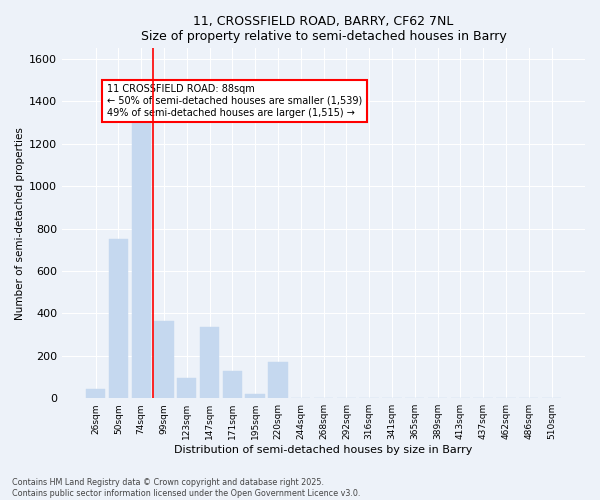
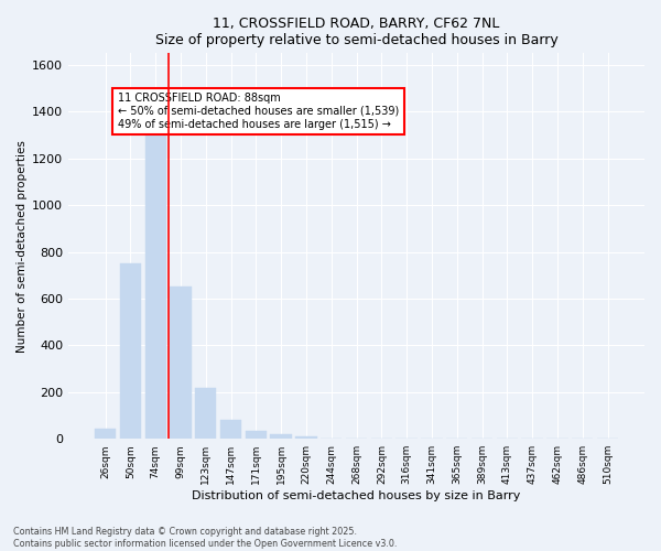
99sqm: 365 -> 650
123sqm: 95 -> 220
147sqm: 335 -> 80
171sqm: 130 -> 35
220sqm: 170 -> 10
